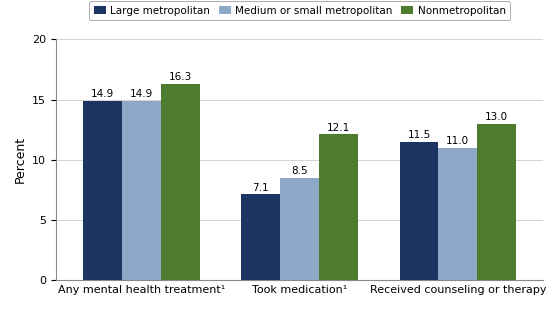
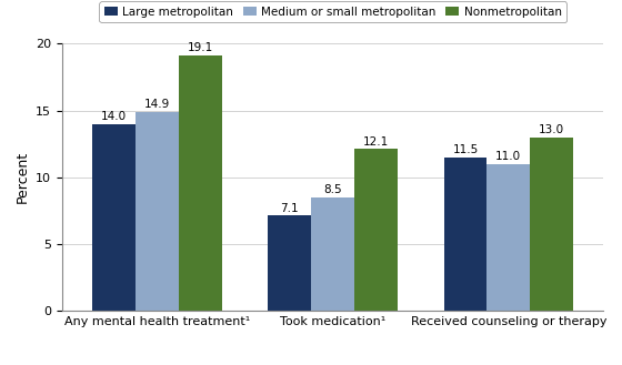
Large metropolitan/Any mental health treatment¹: 14.9 -> 14.0
Nonmetropolitan/Any mental health treatment¹: 16.3 -> 19.1
